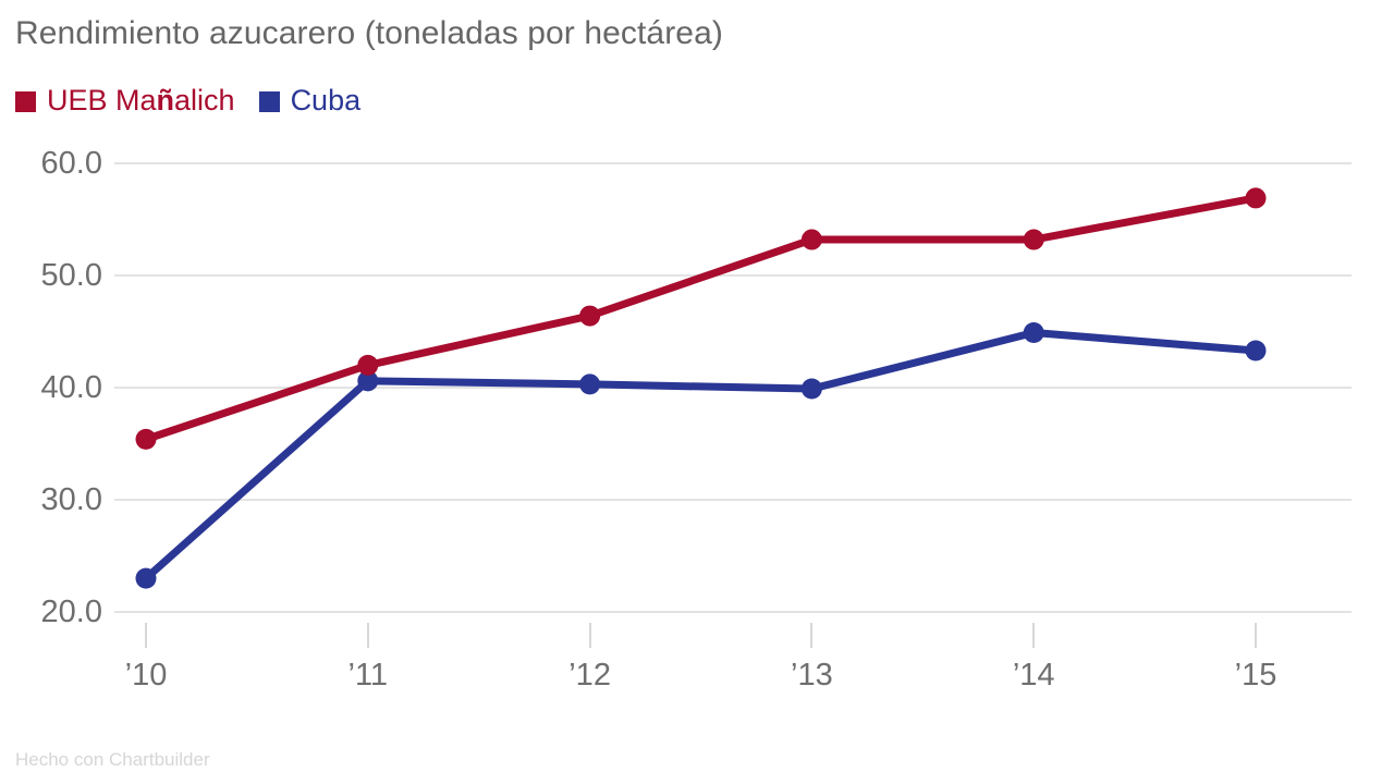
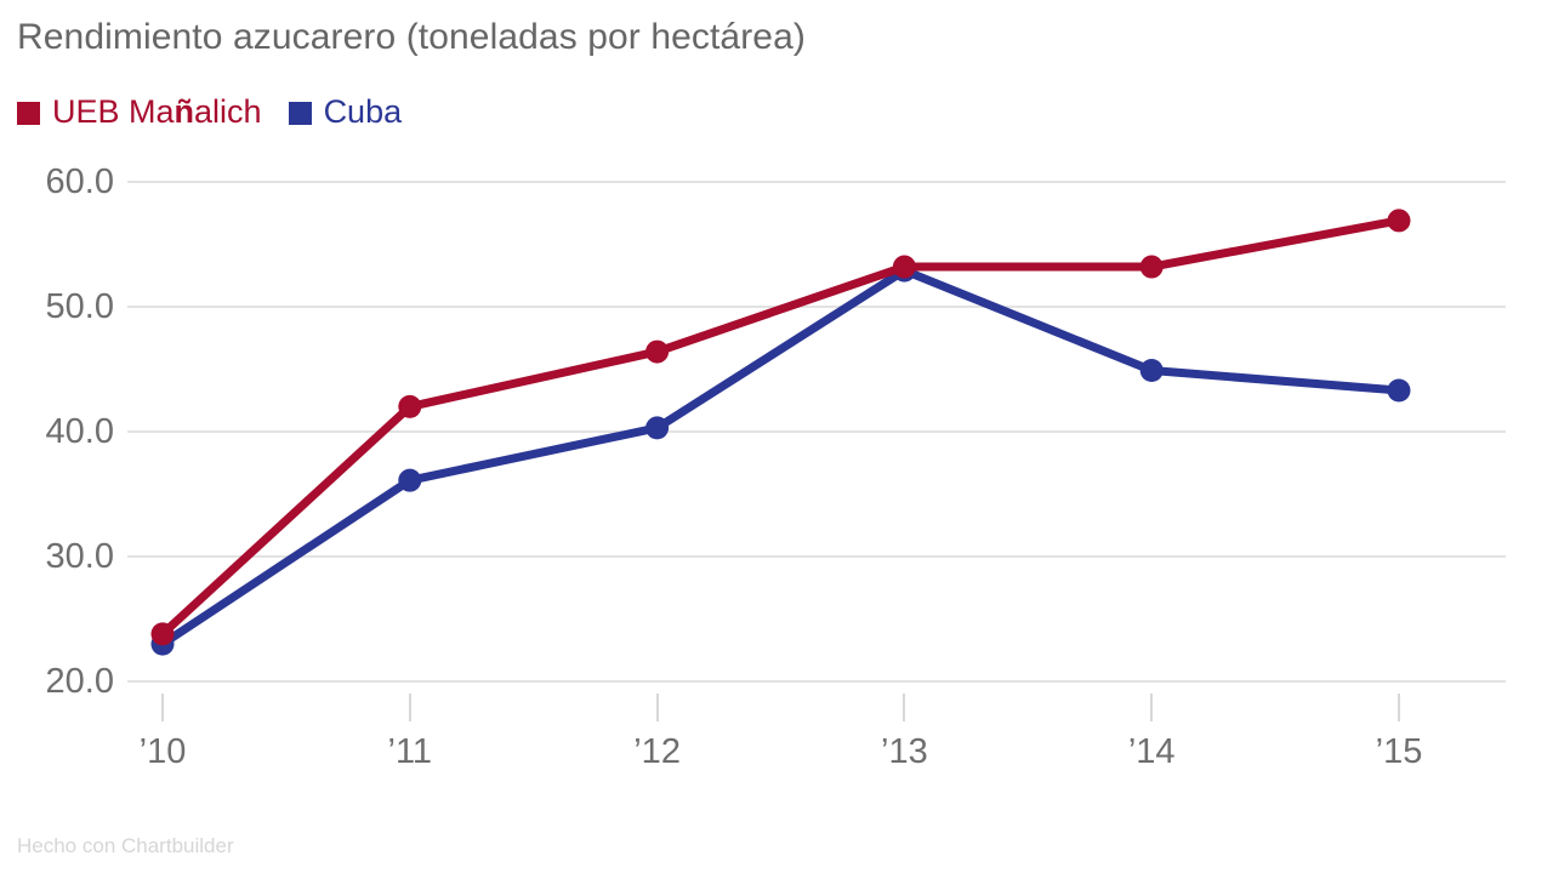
UEB Mañalich/’10: 35.4 -> 23.8
Cuba/’11: 40.6 -> 36.1
Cuba/’13: 39.9 -> 52.9
